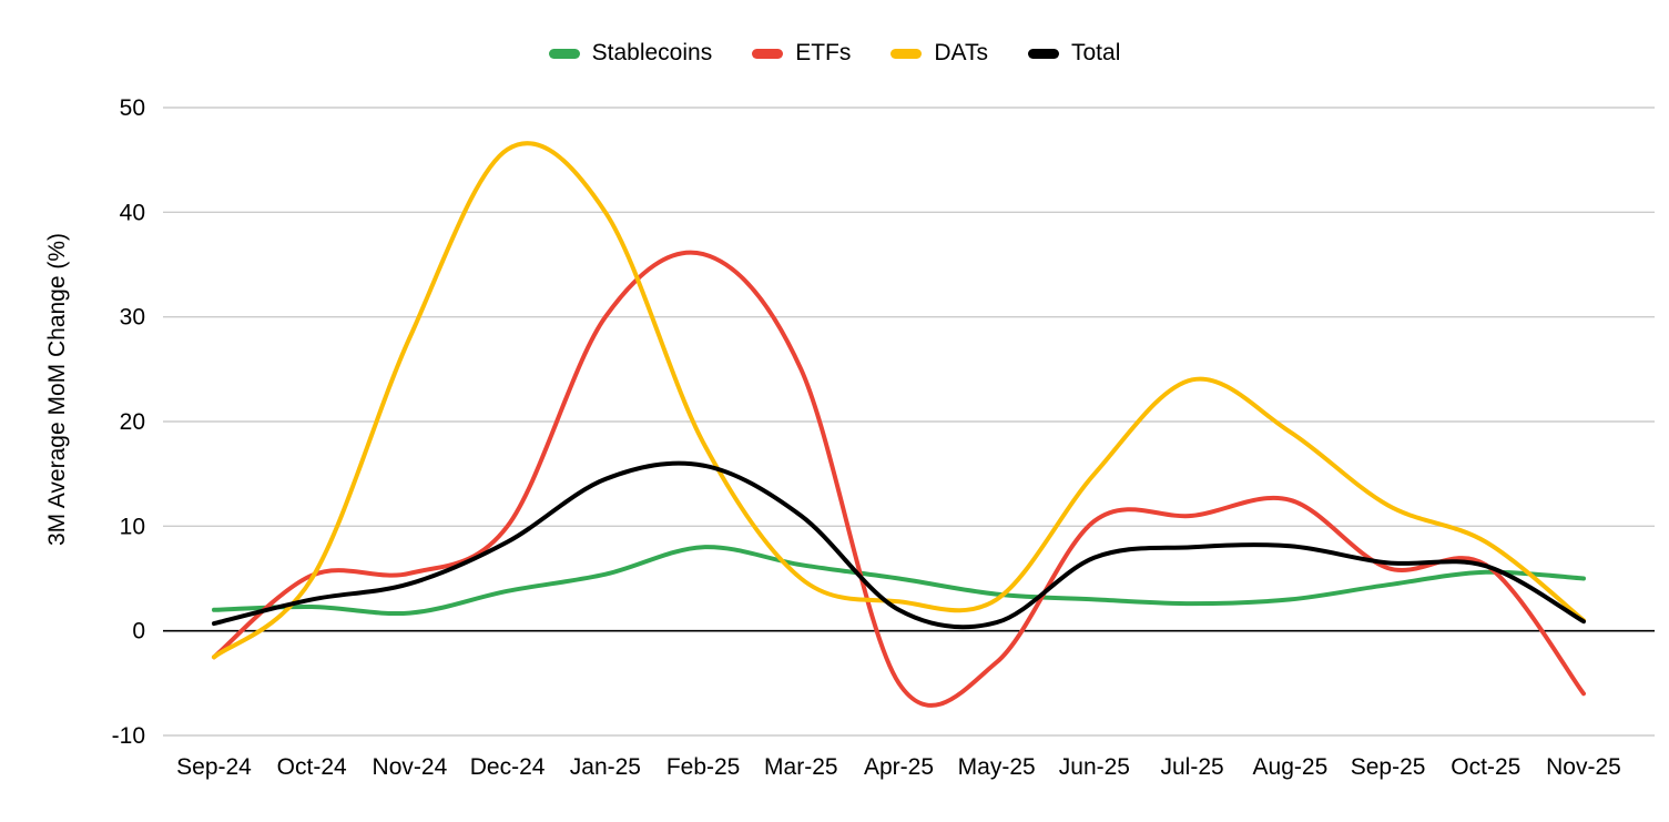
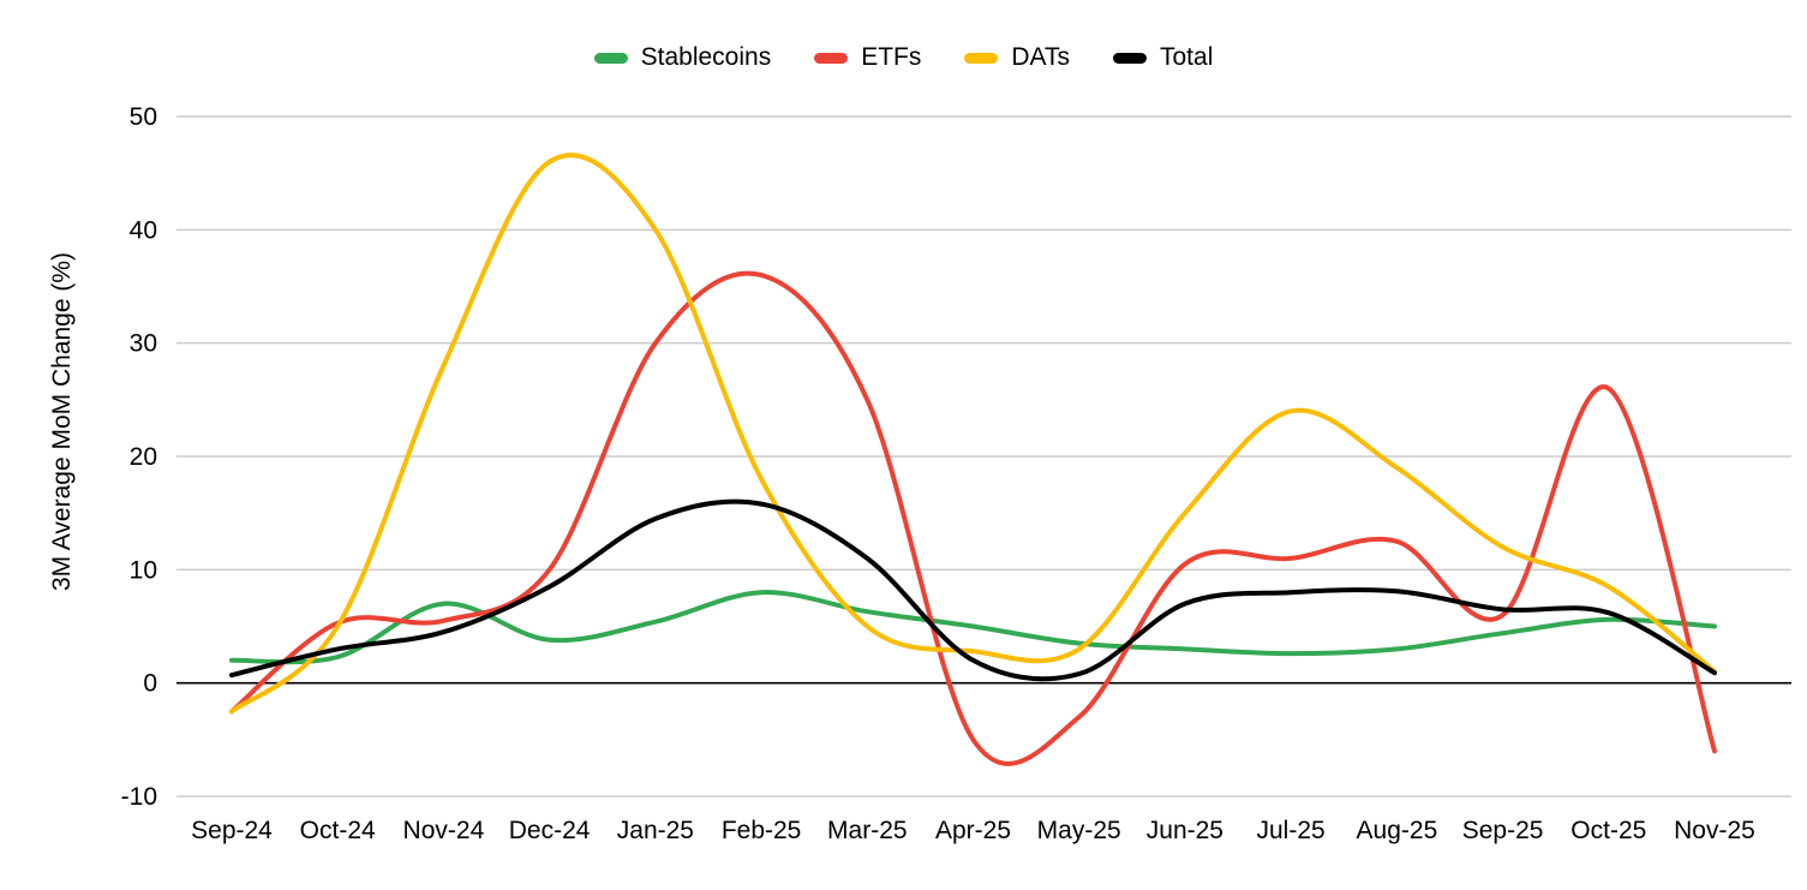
Stablecoins/Nov-24: 2 -> 7
ETFs/Oct-25: 6 -> 26
